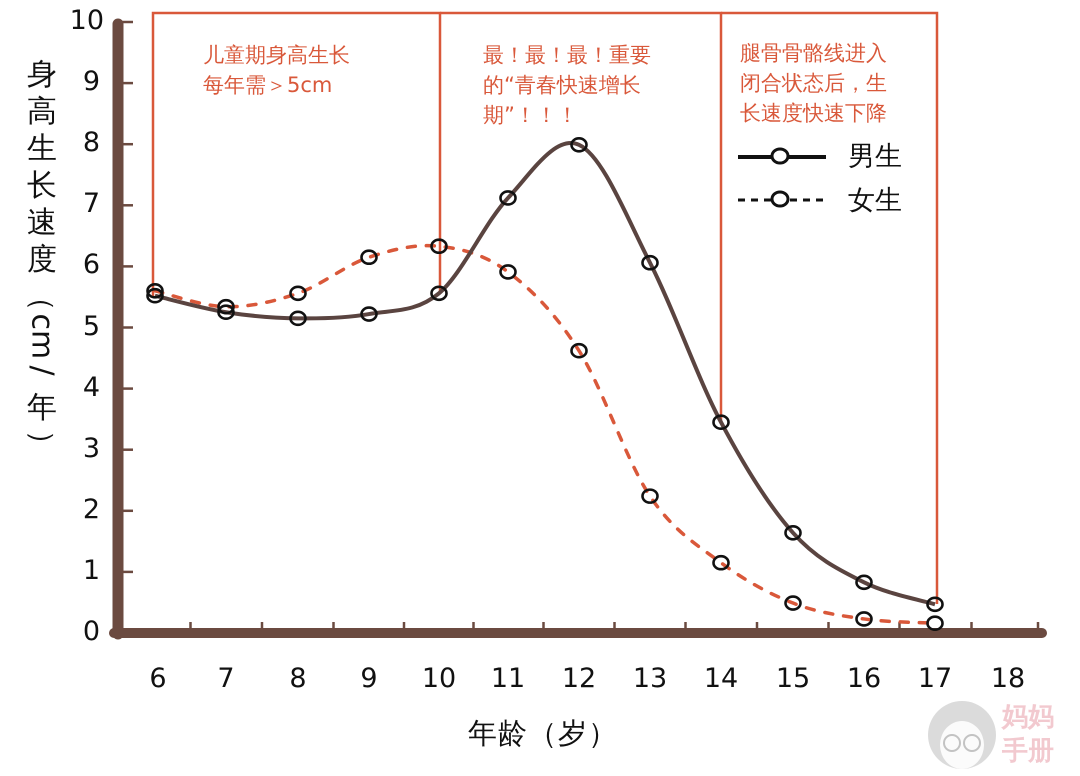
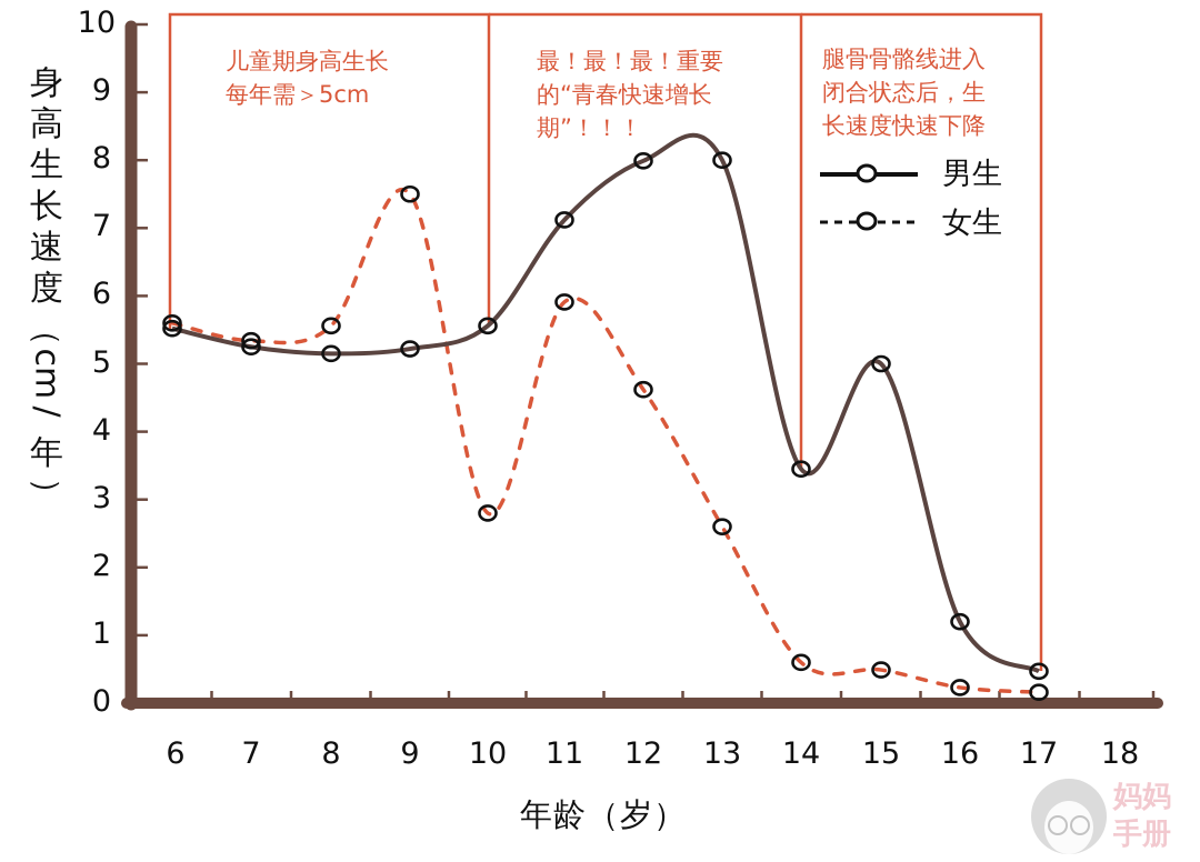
女生/9: 6.2 -> 7.5
女生/10: 6.3 -> 2.8
男生/13: 6.1 -> 8.0
女生/13: 2.2 -> 2.6
女生/14: 1.1 -> 0.6
男生/15: 1.6 -> 5.0
男生/16: 0.8 -> 1.2
